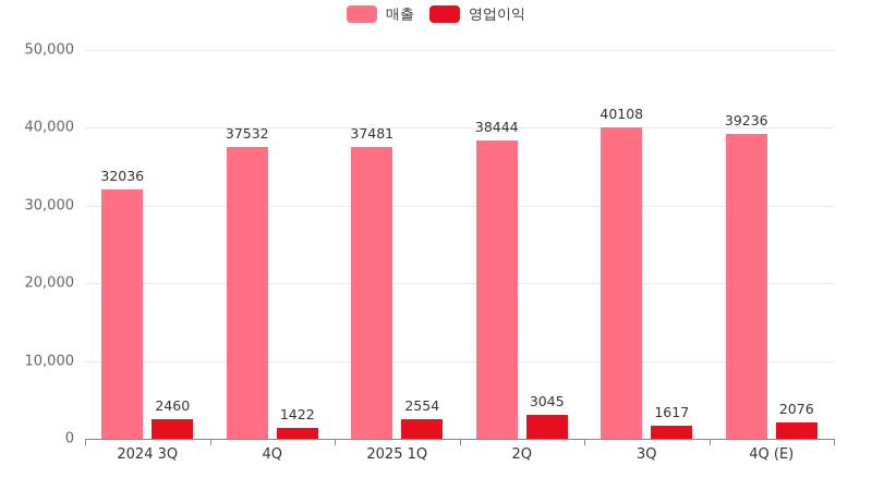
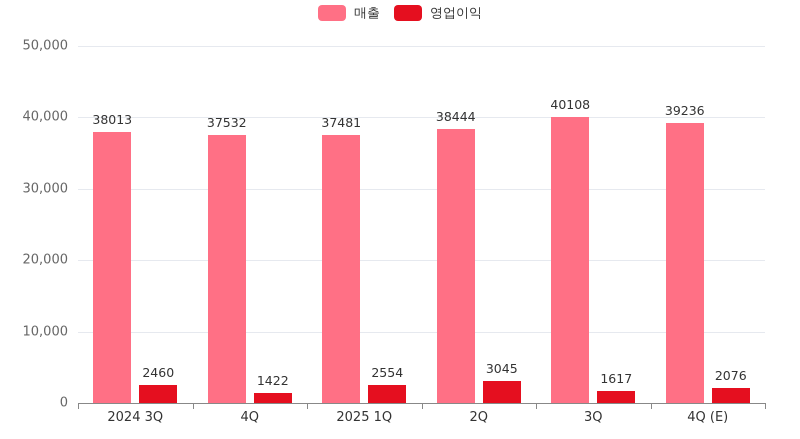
매출/2024 3Q: 32036 -> 38013
